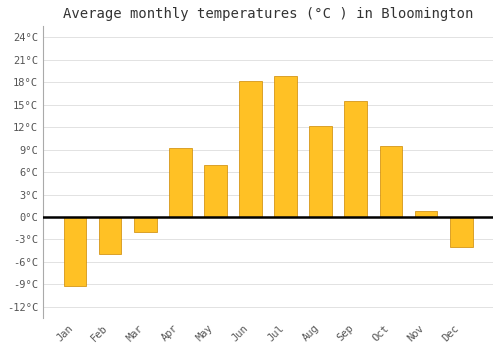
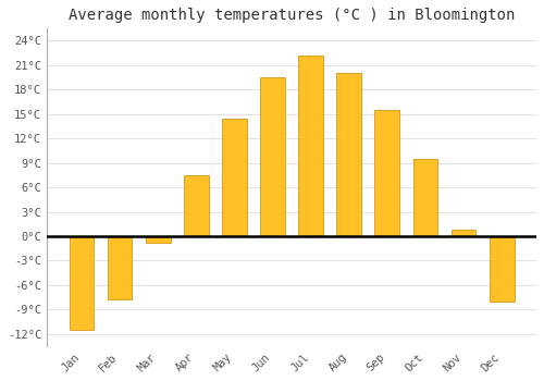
Jan: -9.2°C -> -11.5°C
Feb: -5.0°C -> -7.8°C
Mar: -2.0°C -> -0.8°C
Apr: 9.2°C -> 7.5°C
May: 7.0°C -> 14.5°C
Jun: 18.2°C -> 19.5°C
Jul: 18.8°C -> 22.2°C
Aug: 12.2°C -> 20.0°C
Dec: -4.0°C -> -8.0°C
